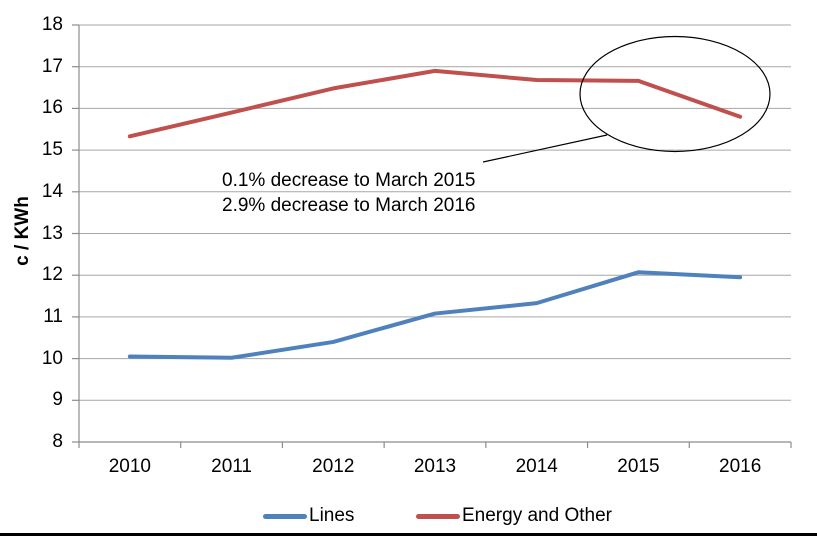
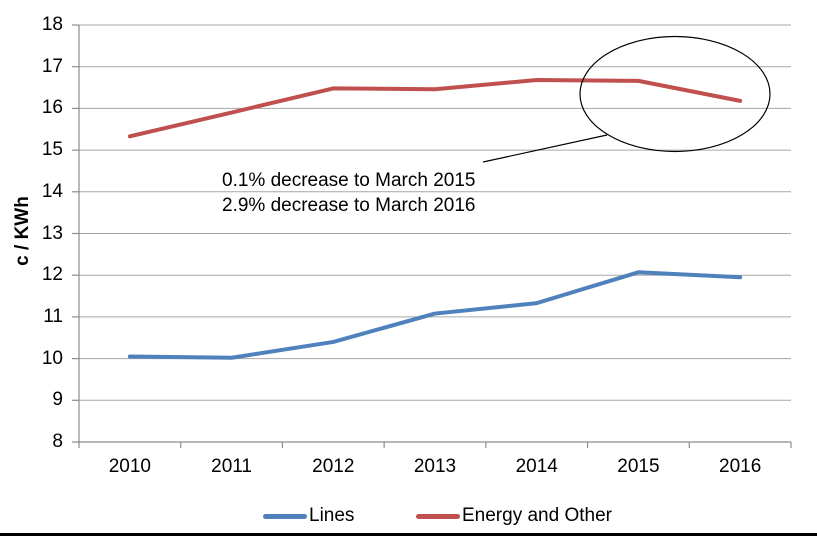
Energy and Other/2013: 16.9 -> 16.5
Energy and Other/2016: 15.8 -> 16.2
